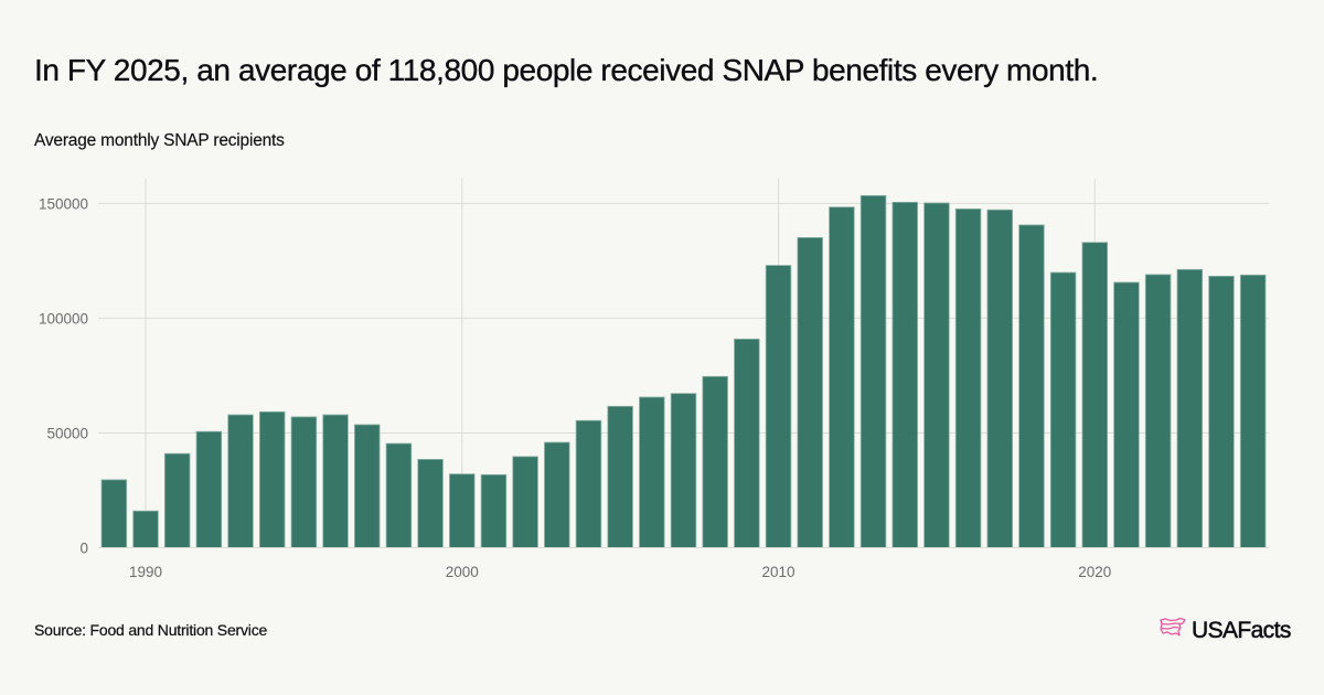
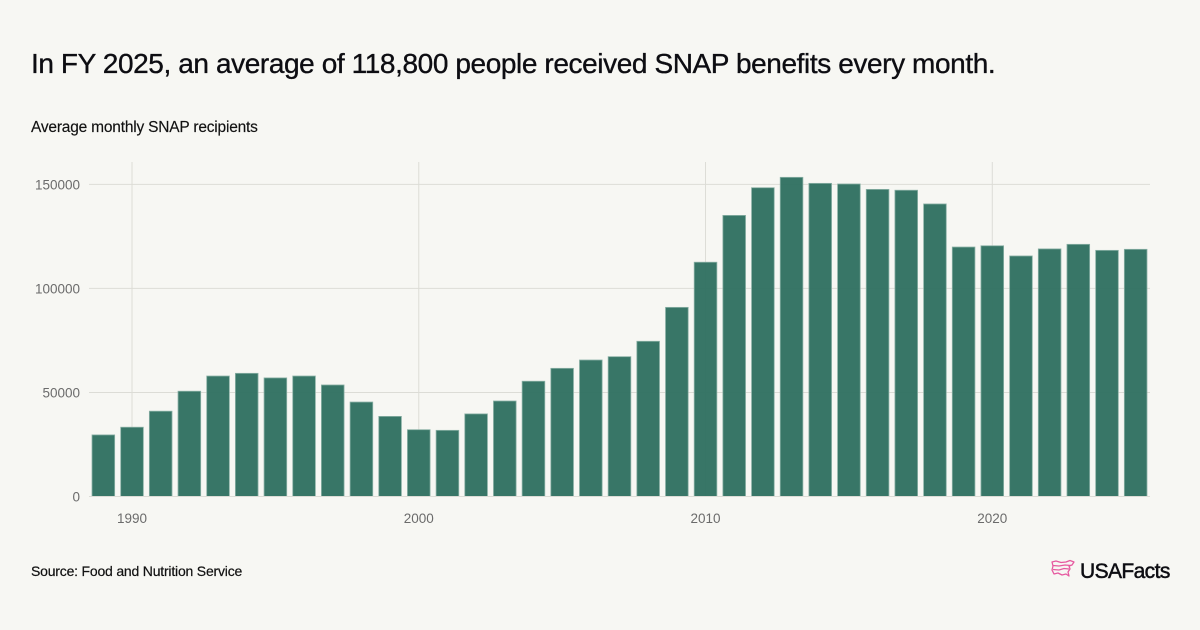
1990: 16000 -> 33000
2010: 123000 -> 113000
2020: 133000 -> 120000
